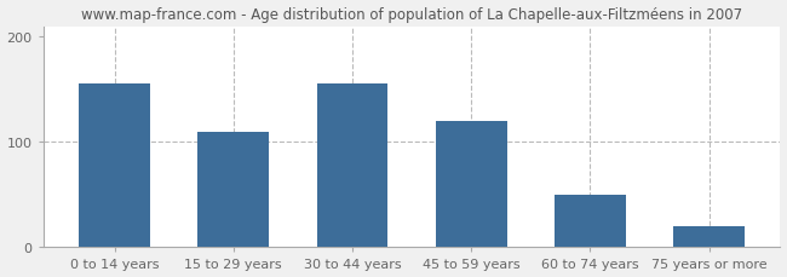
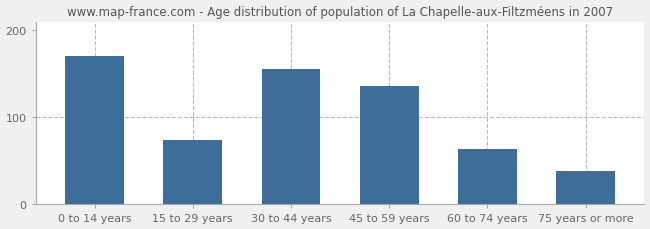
0 to 14 years: 155 -> 170
15 to 29 years: 110 -> 74
45 to 59 years: 120 -> 136
60 to 74 years: 50 -> 64
75 years or more: 20 -> 38
